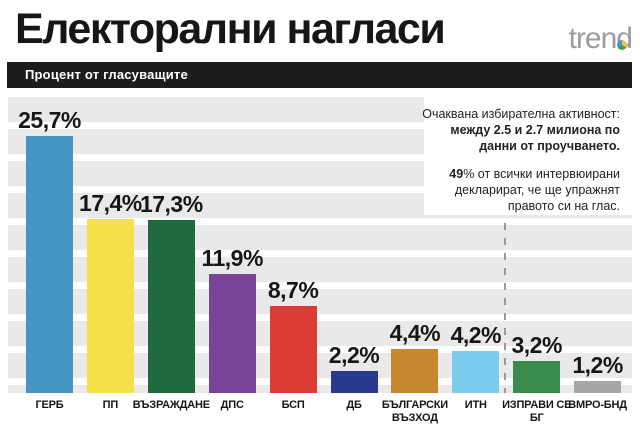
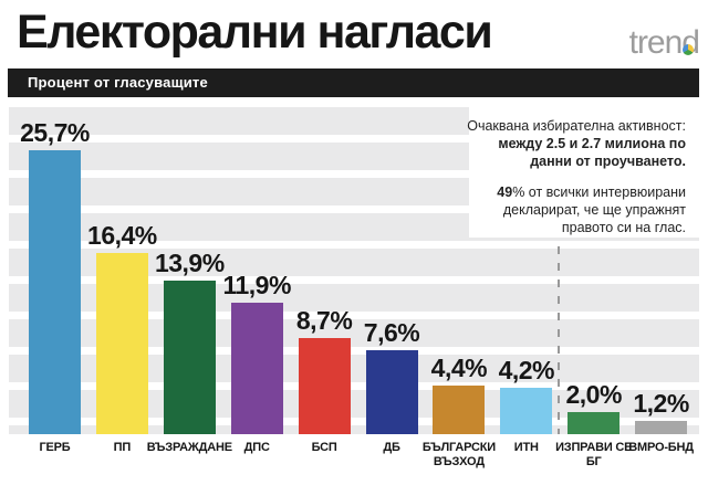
ПП: 17,4% -> 16,4%
ВЪЗРАЖДАНЕ: 17,3% -> 13,9%
ДБ: 2,2% -> 7,6%
ИЗПРАВИ СЕ БГ: 3,2% -> 2,0%
